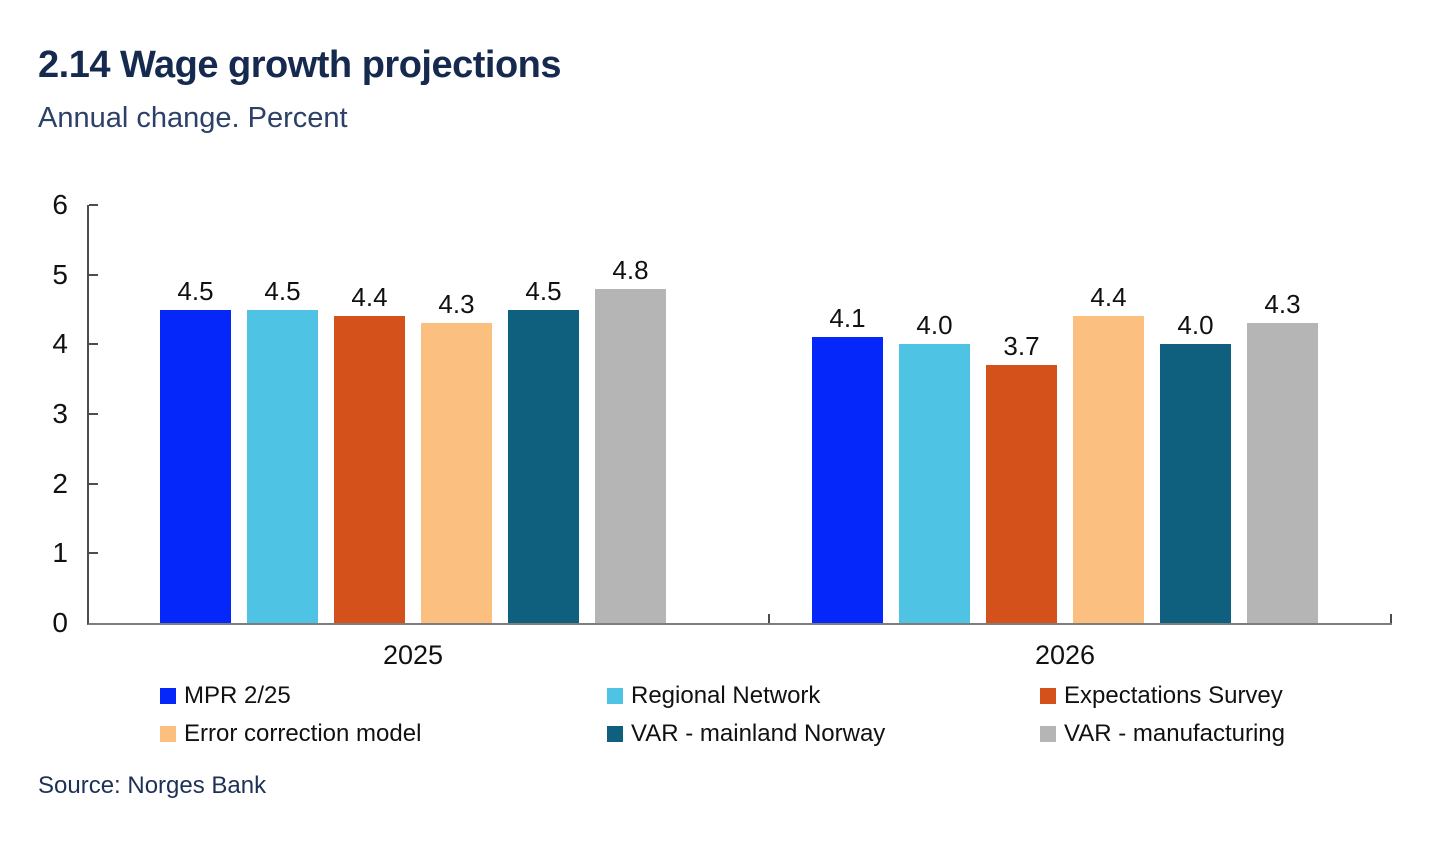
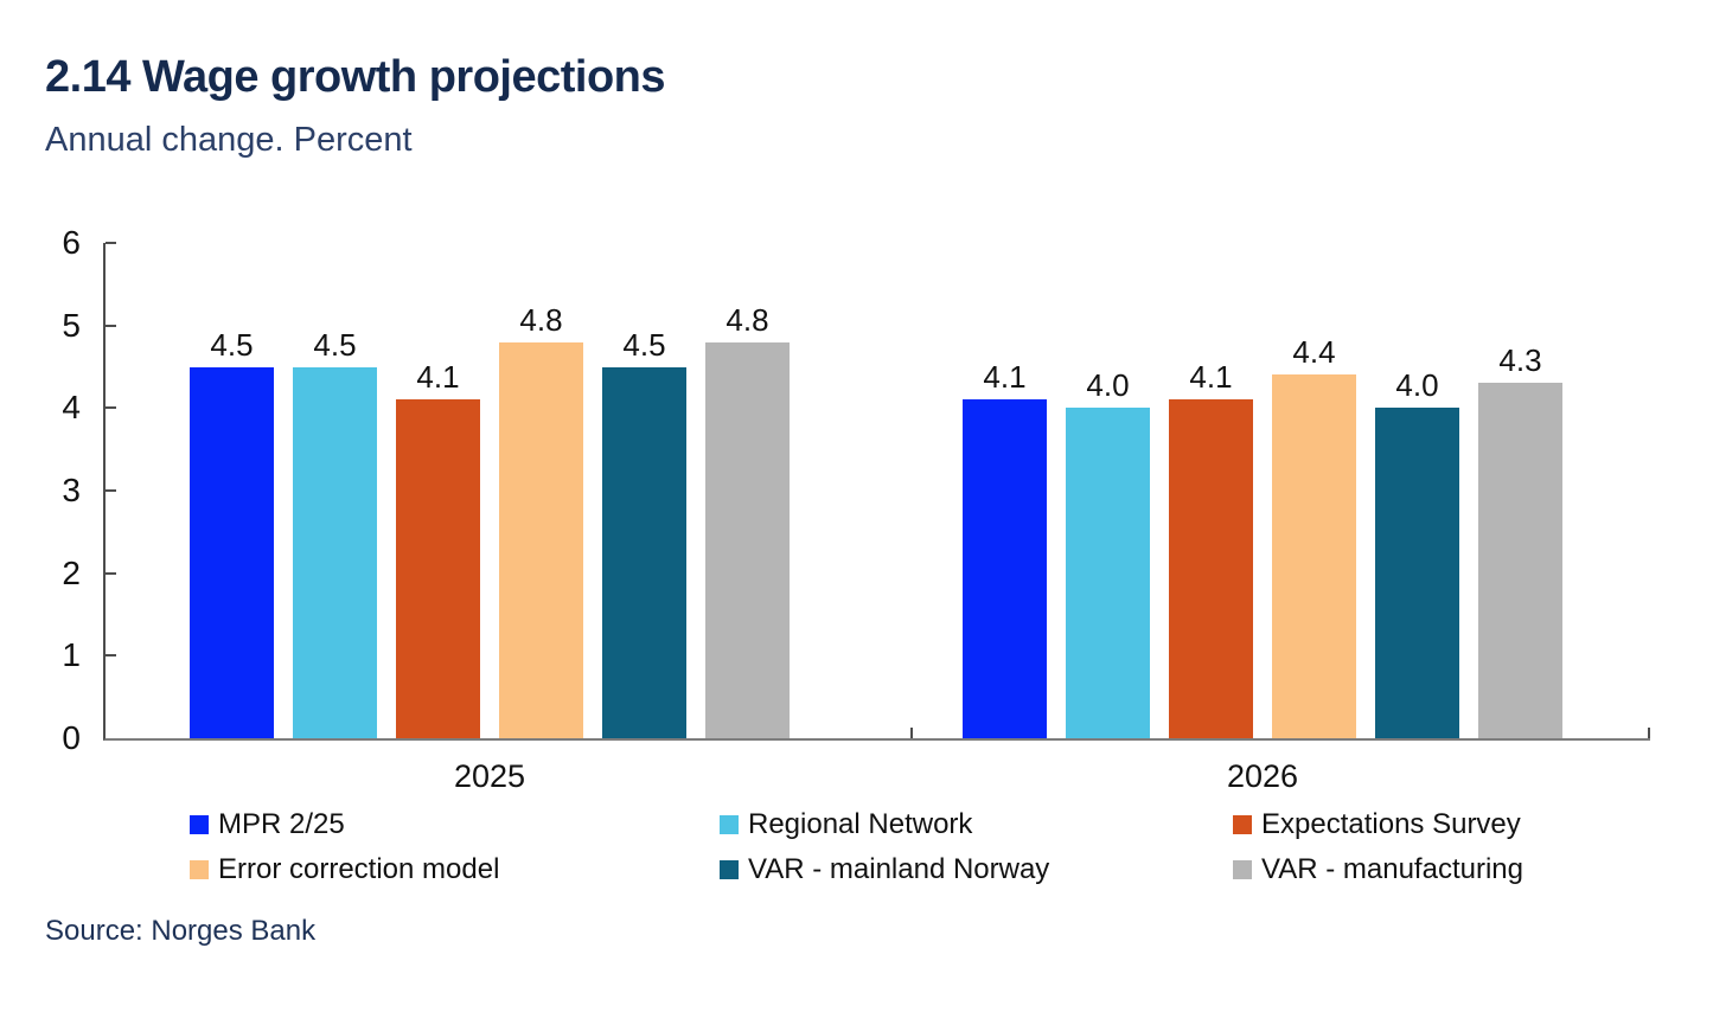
Expectations Survey/2025: 4.4 -> 4.1
Error correction model/2025: 4.3 -> 4.8
Expectations Survey/2026: 3.7 -> 4.1
